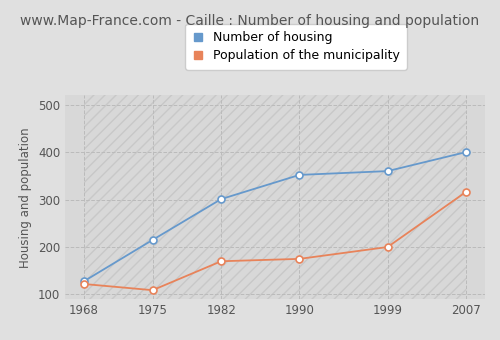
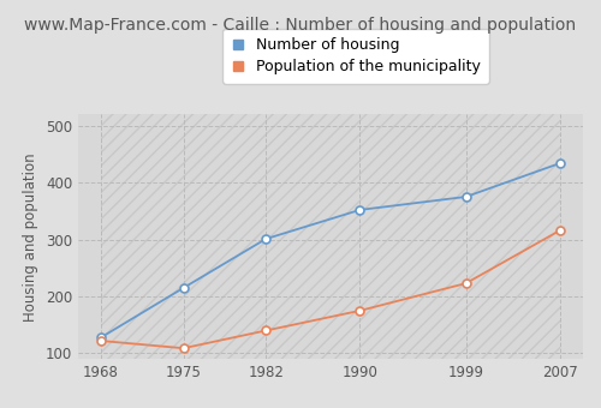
Population of the municipality/1982: 170 -> 140
Number of housing/1999: 360 -> 375
Population of the municipality/1999: 200 -> 223
Number of housing/2007: 400 -> 434
